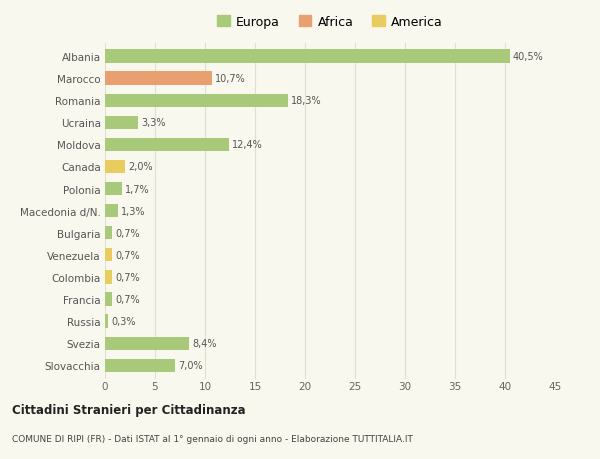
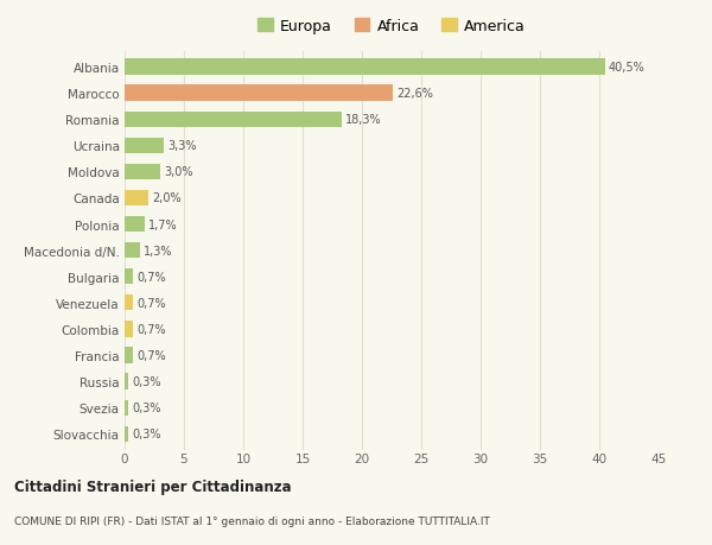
Marocco: 10,7% -> 22,6%
Moldova: 12,4% -> 3,0%
Svezia: 8,4% -> 0,3%
Slovacchia: 7,0% -> 0,3%
